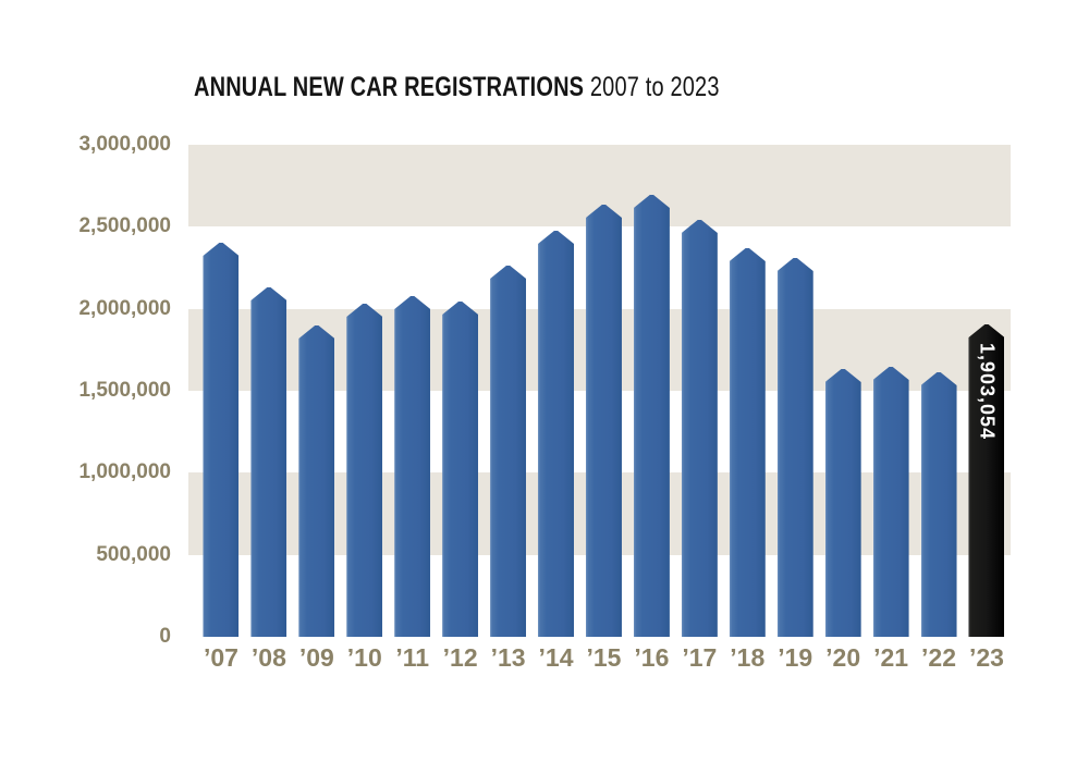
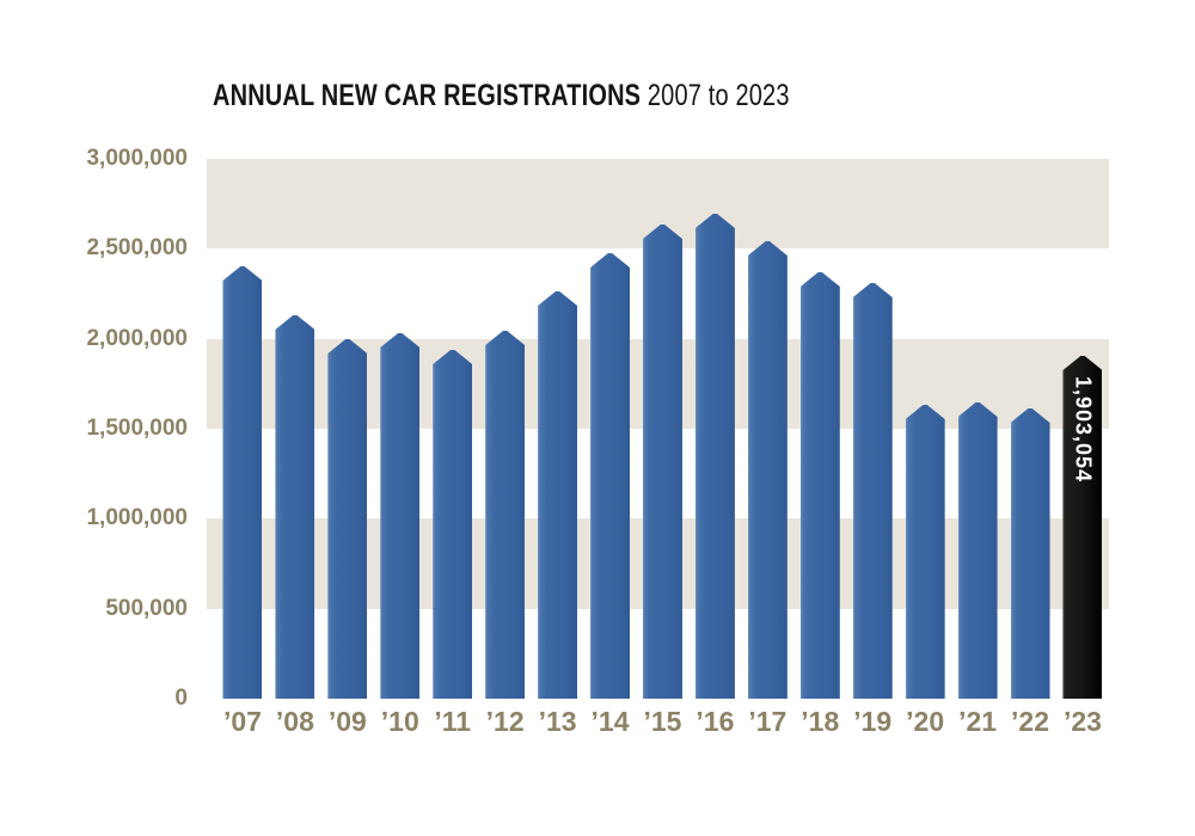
’09: 1900000 -> 1990000
’11: 2080000 -> 1940000
